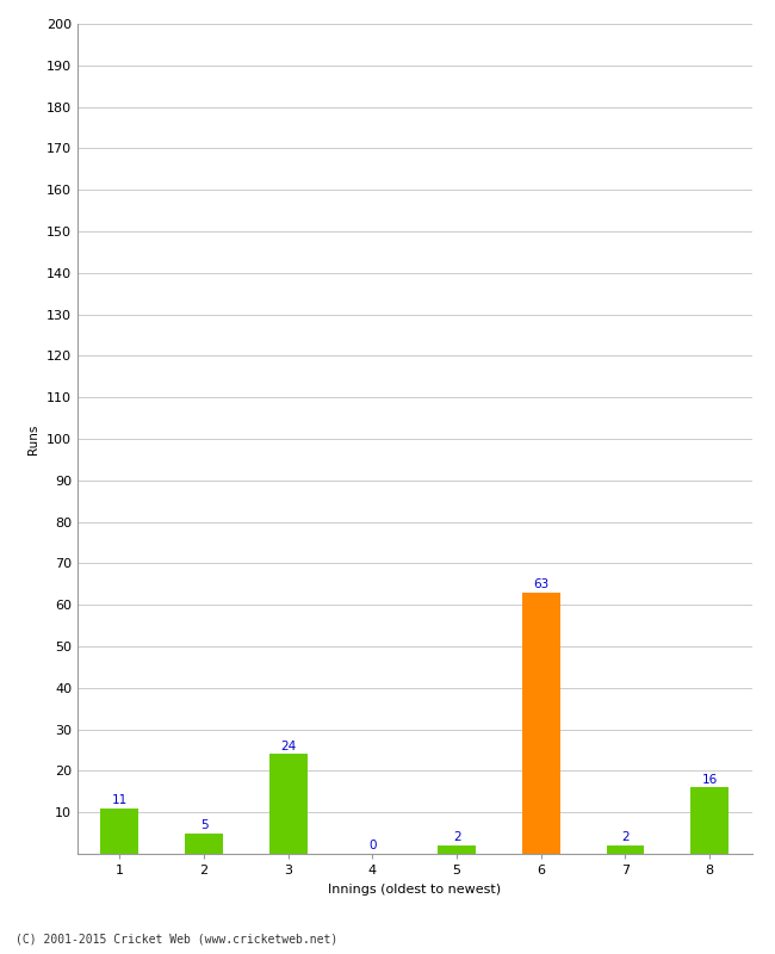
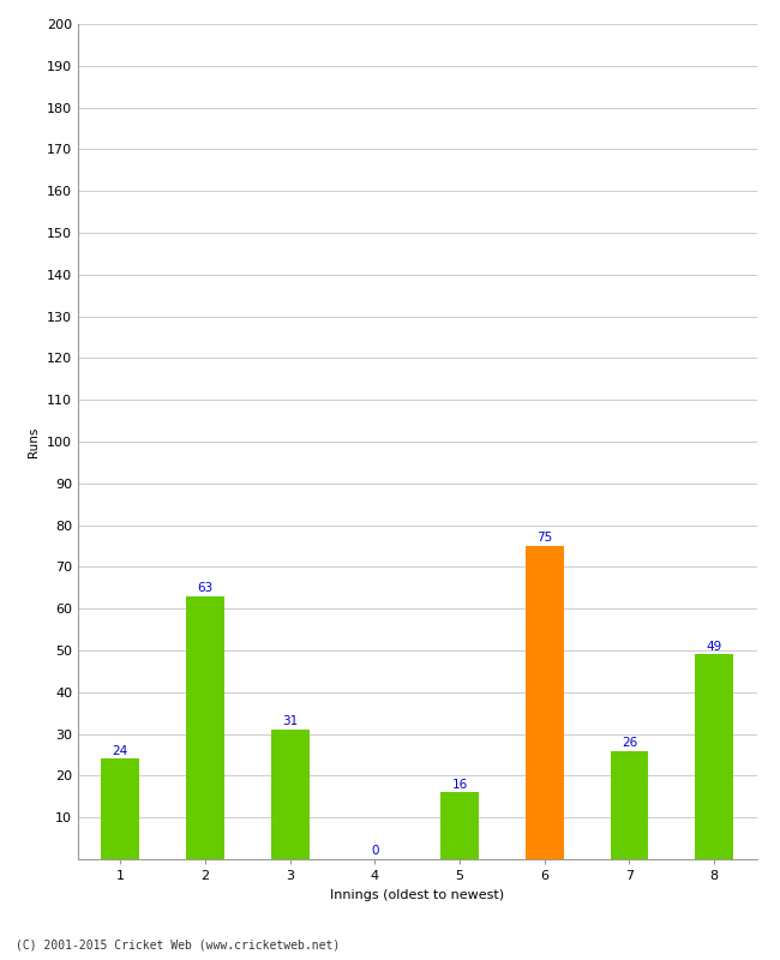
1: 11 -> 24
2: 5 -> 63
3: 24 -> 31
5: 2 -> 16
6: 63 -> 75
7: 2 -> 26
8: 16 -> 49
